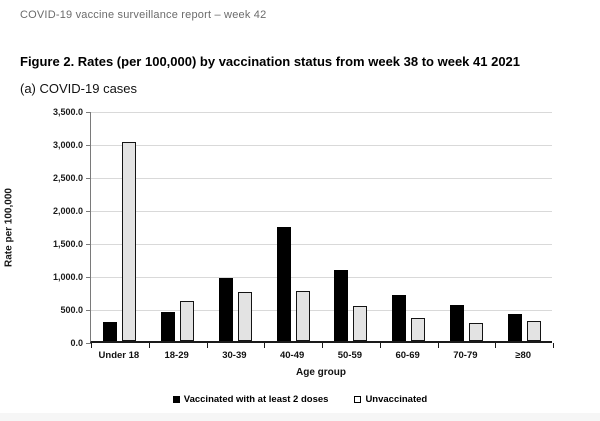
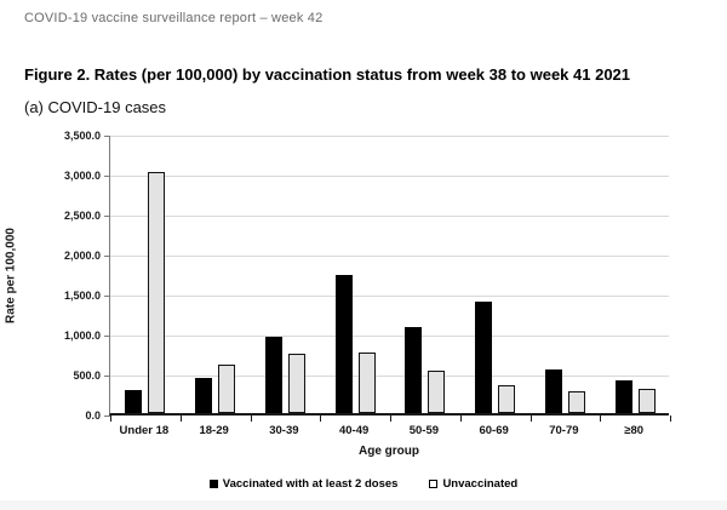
Vaccinated with at least 2 doses/60-69: 700 -> 1400
